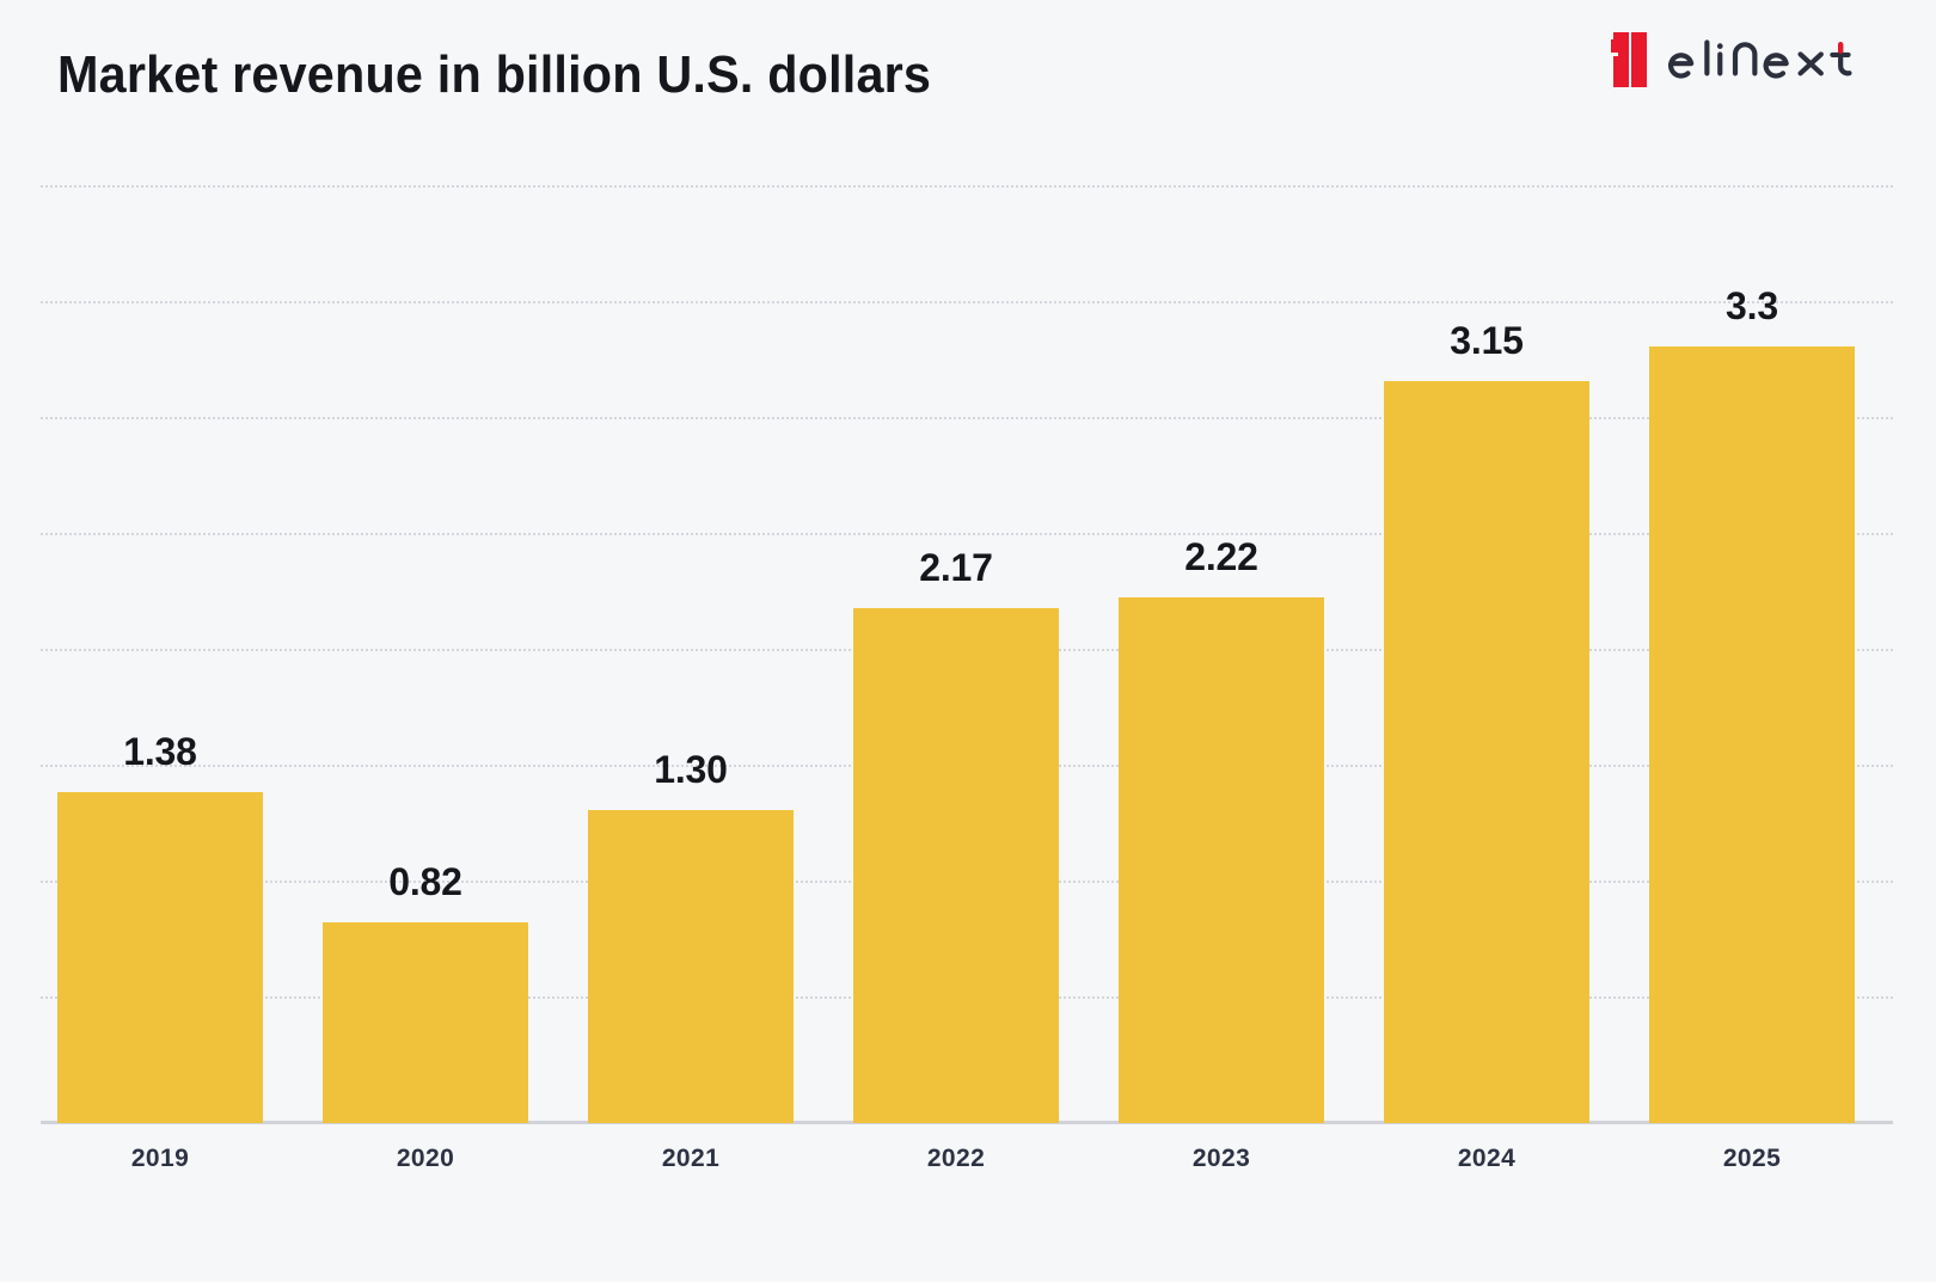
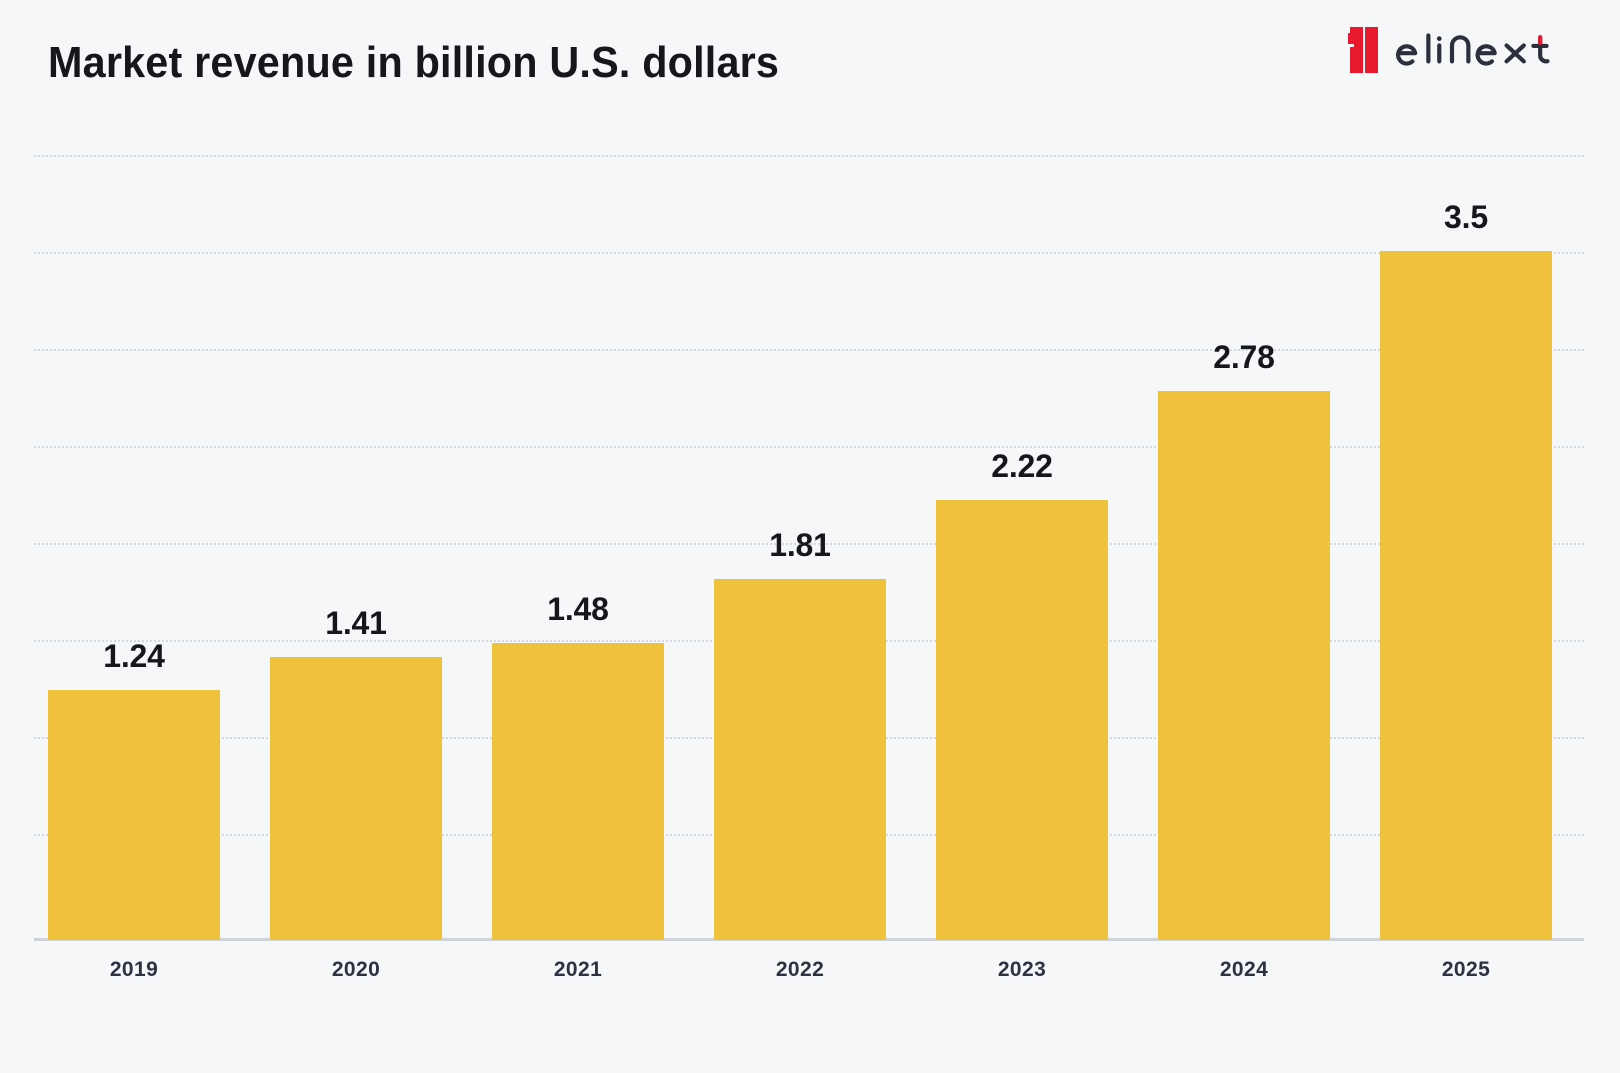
2019: 1.38 -> 1.24
2020: 0.82 -> 1.41
2021: 1.30 -> 1.48
2022: 2.17 -> 1.81
2024: 3.15 -> 2.78
2025: 3.3 -> 3.5
